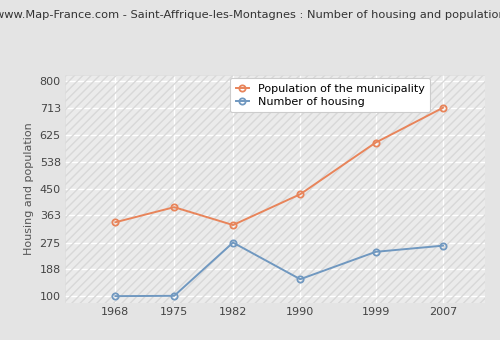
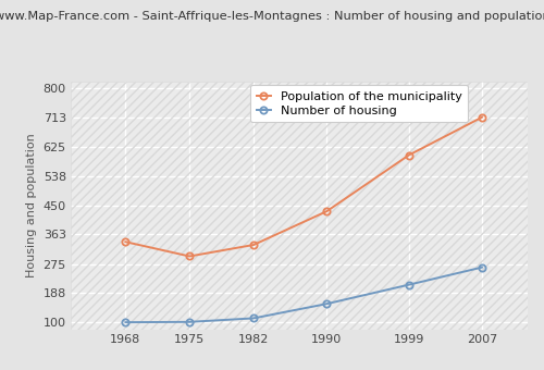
Population of the municipality/1975: 390 -> 298
Number of housing/1982: 275 -> 113
Number of housing/1999: 245 -> 213
